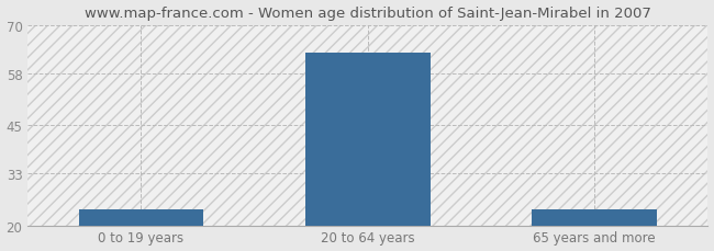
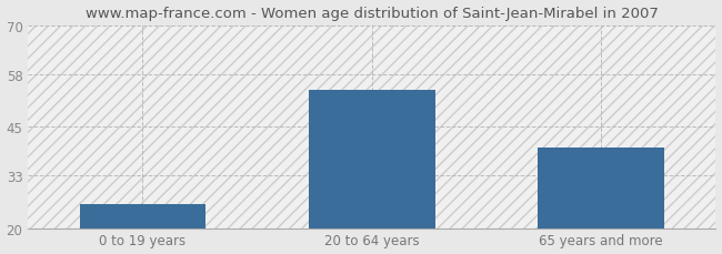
0 to 19 years: 24 -> 26
20 to 64 years: 63 -> 54
65 years and more: 24 -> 40
